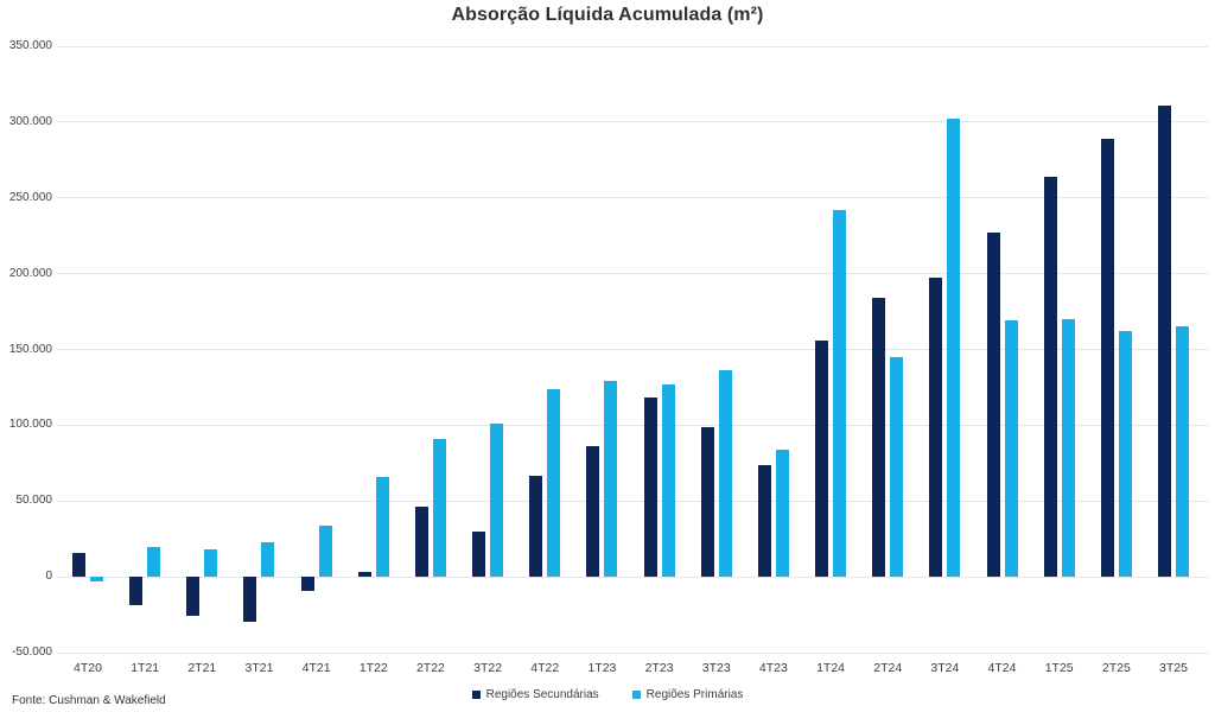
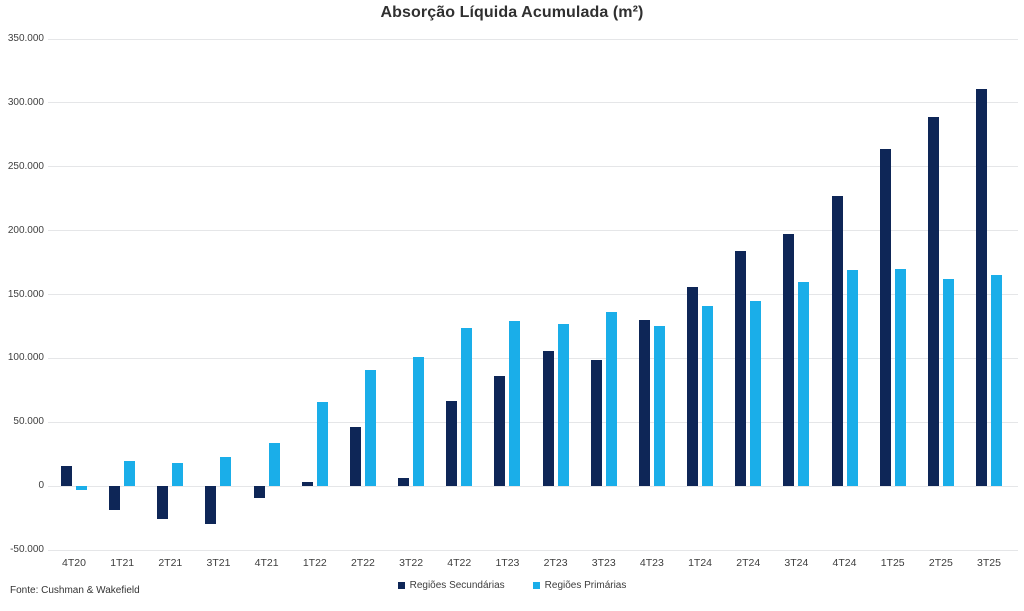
Regiões Secundárias/3T22: 30000 -> 6000
Regiões Secundárias/2T23: 118000 -> 106000
Regiões Secundárias/4T23: 74000 -> 130000
Regiões Primárias/4T23: 84000 -> 125000
Regiões Primárias/1T24: 242000 -> 141000
Regiões Primárias/3T24: 302000 -> 160000
